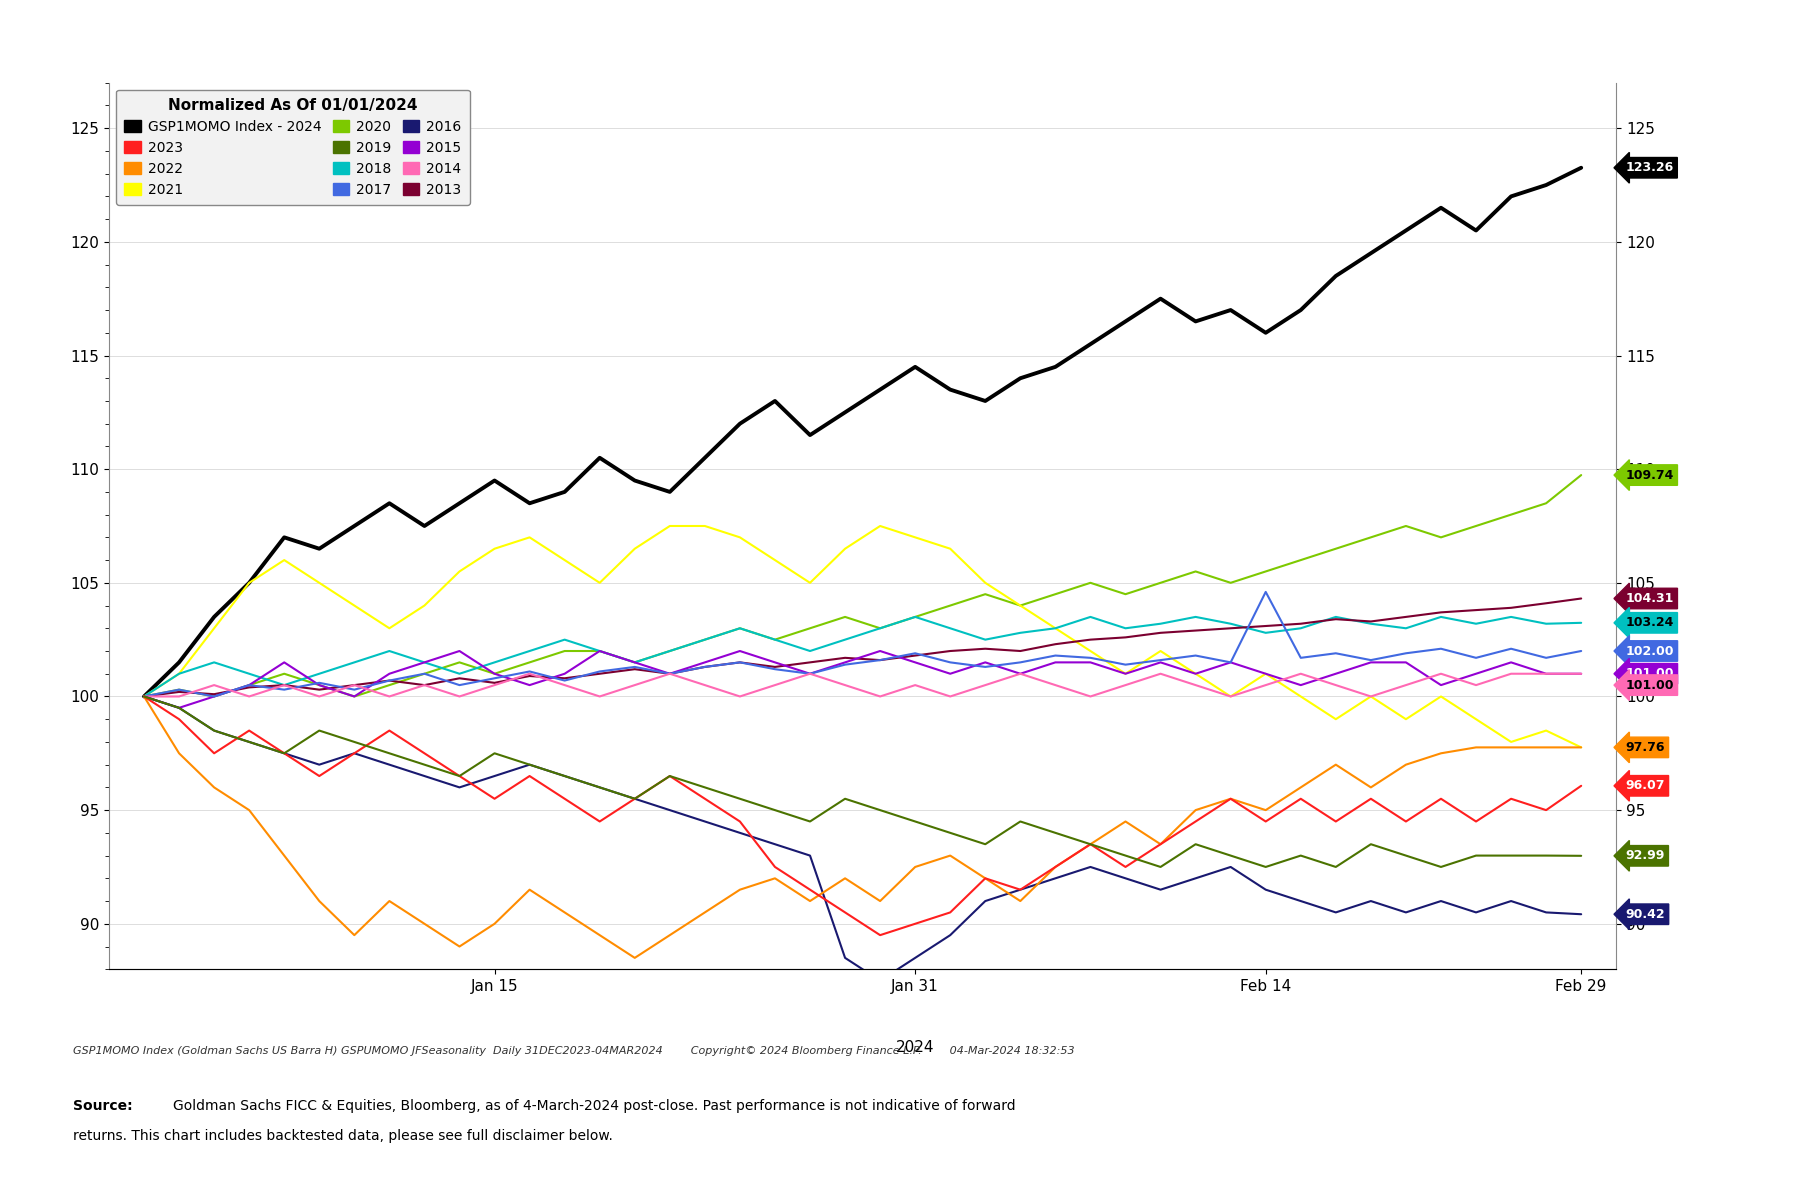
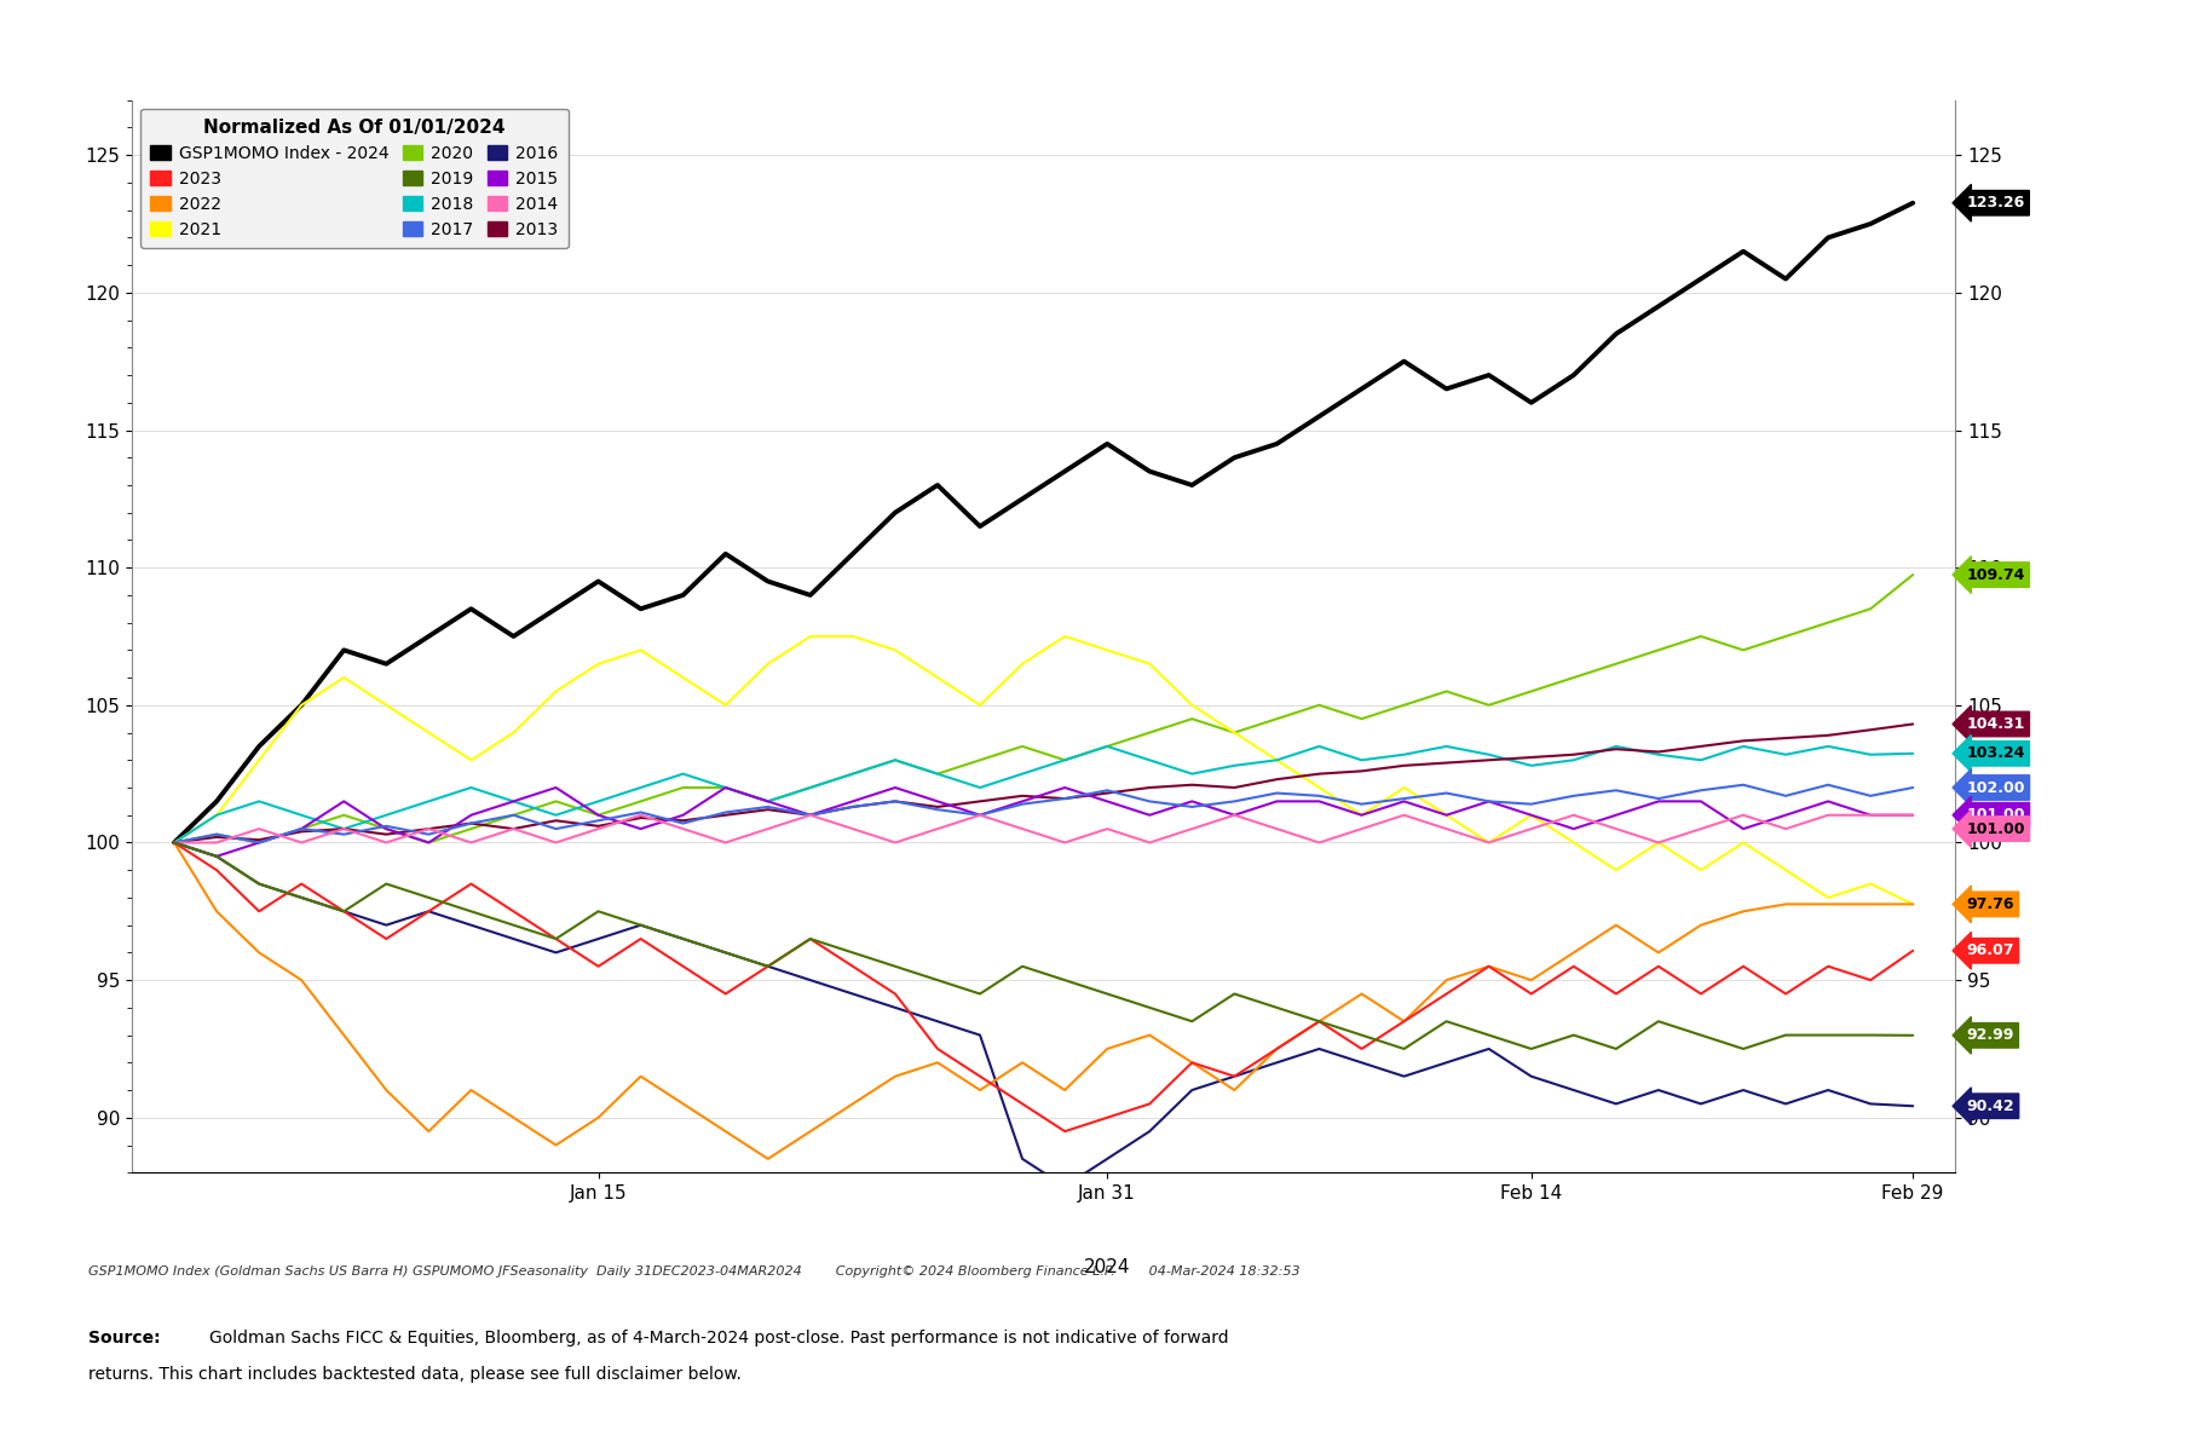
2017/Feb 14: 104.6 -> 101.4
